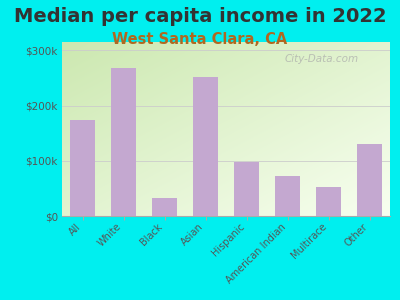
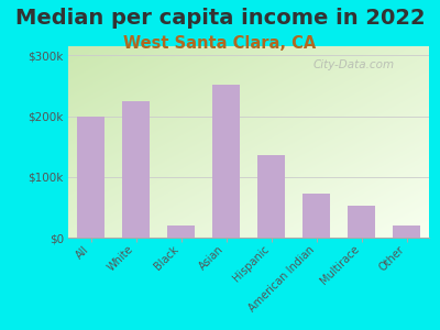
All: $174k -> $200k
White: $268k -> $225k
Black: $32k -> $20k
Hispanic: $98k -> $135k
Other: $130k -> $20k
